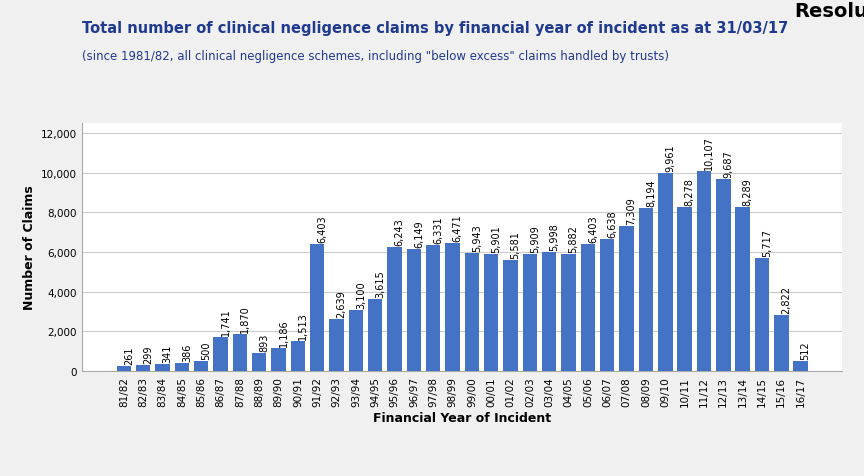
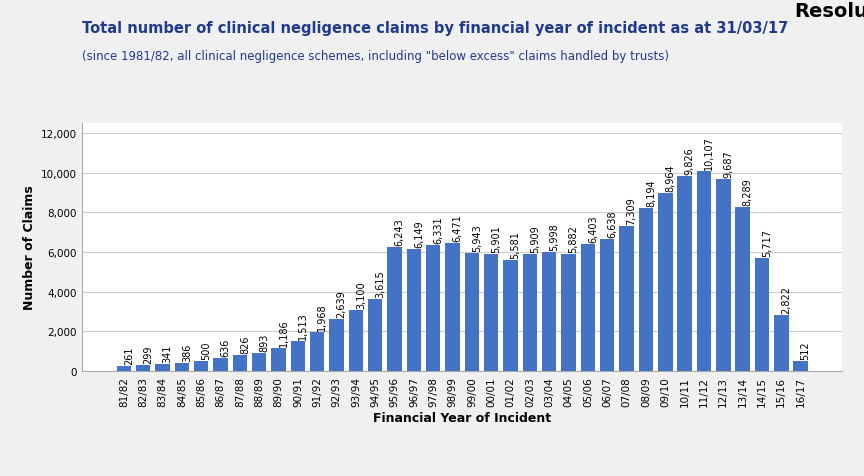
86/87: 1,741 -> 636
87/88: 1,870 -> 826
91/92: 6,403 -> 1,968
09/10: 9,961 -> 8,964
10/11: 8,278 -> 9,826
